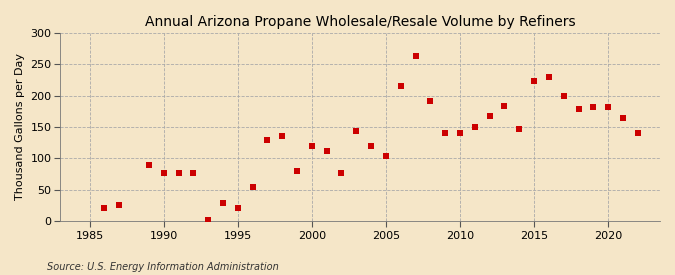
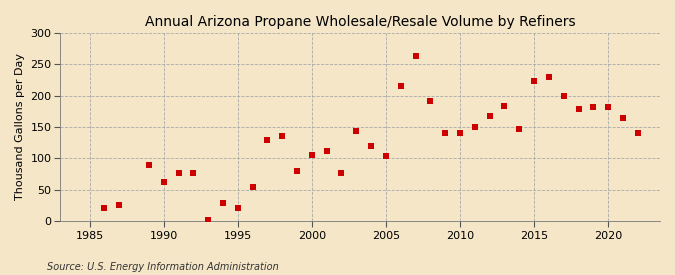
1990: 77 -> 62
2000: 120 -> 106
